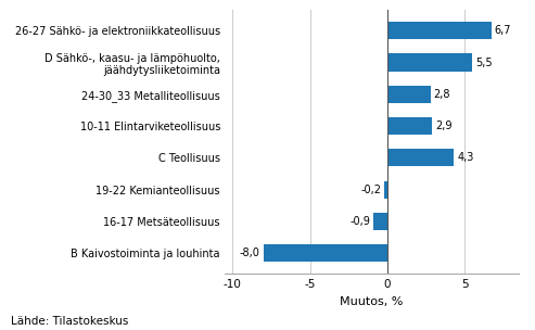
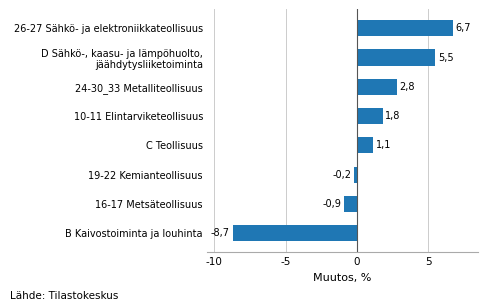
10-11 Elintarviketeollisuus: 2,9 -> 1,8
C Teollisuus: 4,3 -> 1,1
B Kaivostoiminta ja louhinta: -8,0 -> -8,7
